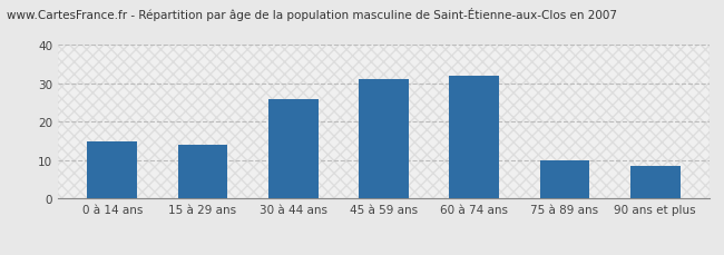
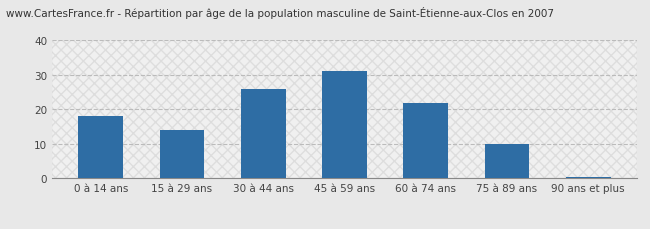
0 à 14 ans: 15.0 -> 18.0
60 à 74 ans: 32.0 -> 22.0
90 ans et plus: 8.5 -> 0.5
